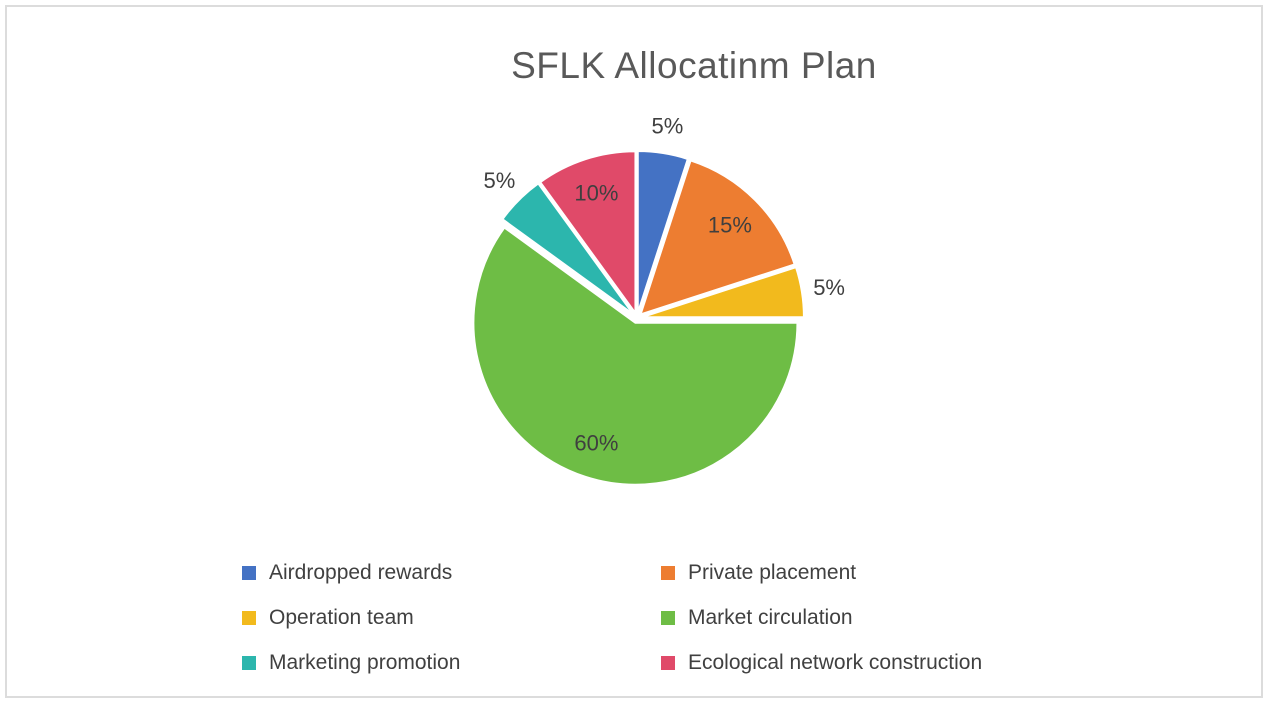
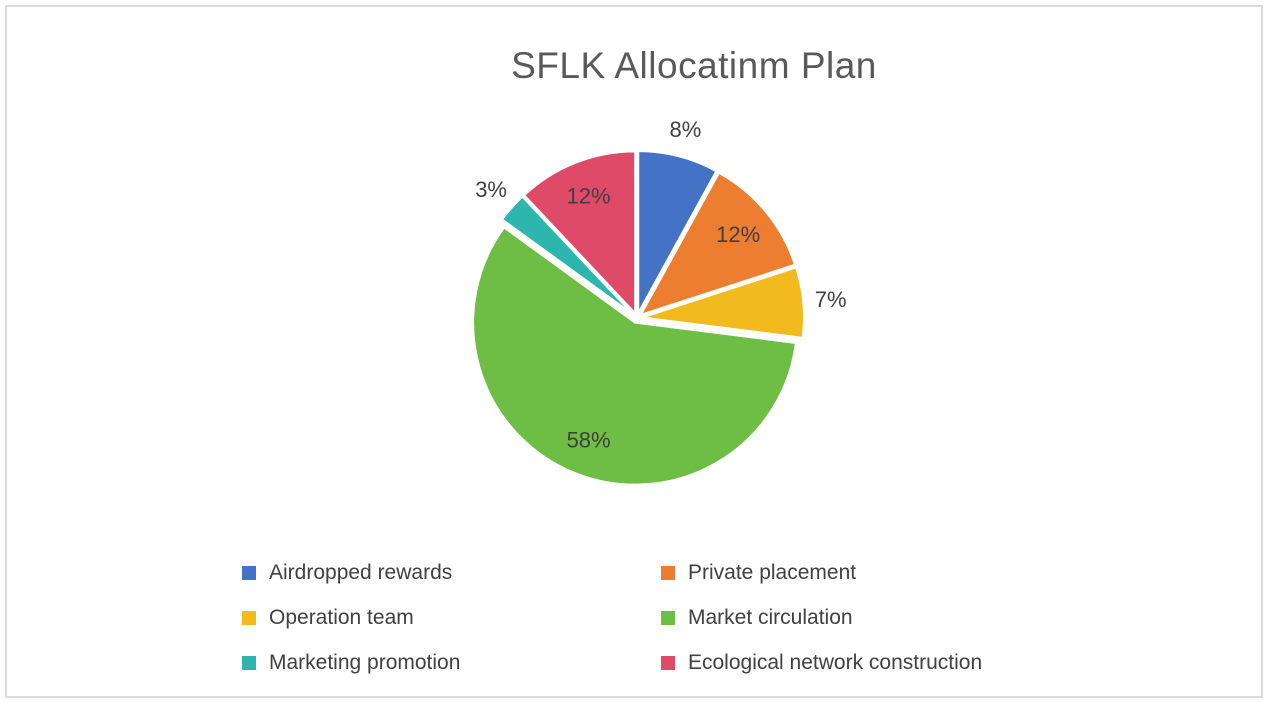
Airdropped rewards: 5% -> 8%
Private placement: 15% -> 12%
Operation team: 5% -> 7%
Market circulation: 60% -> 58%
Marketing promotion: 5% -> 3%
Ecological network construction: 10% -> 12%
